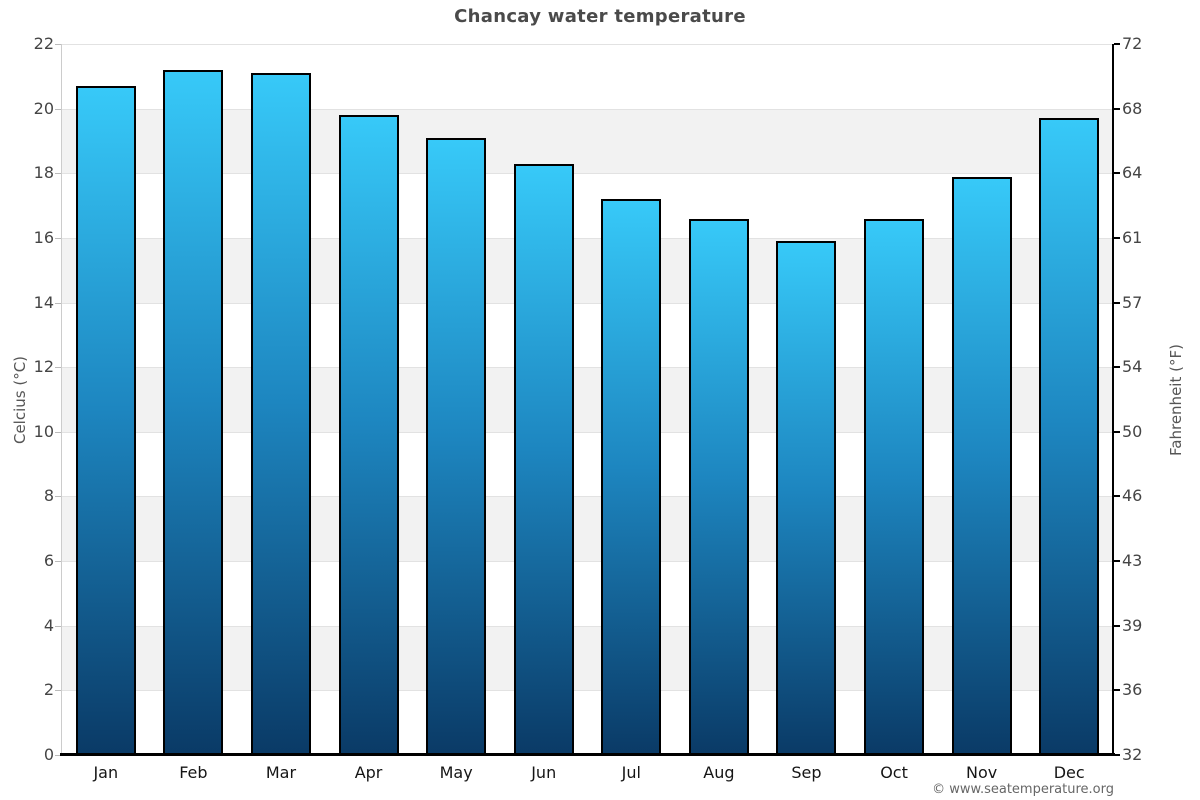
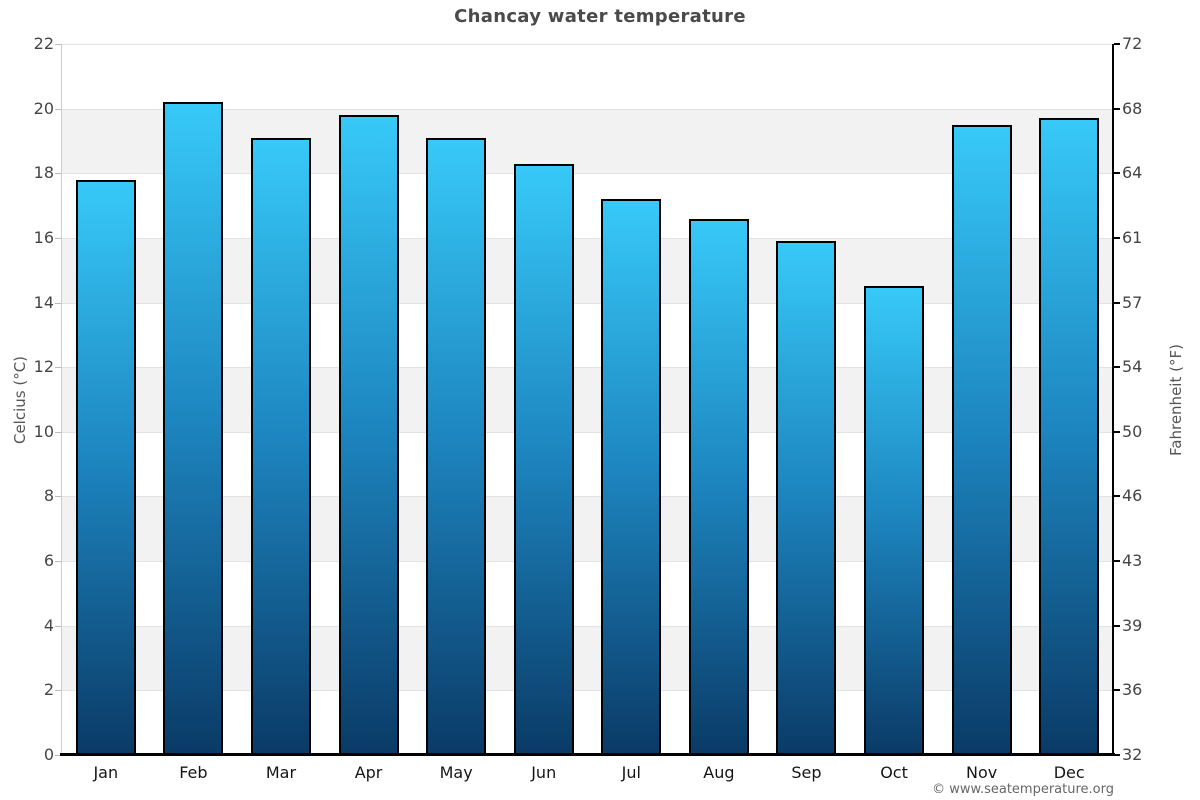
Jan: 20.7 -> 17.8
Feb: 21.2 -> 20.2
Mar: 21.1 -> 19.1
Oct: 16.6 -> 14.5
Nov: 17.9 -> 19.5
